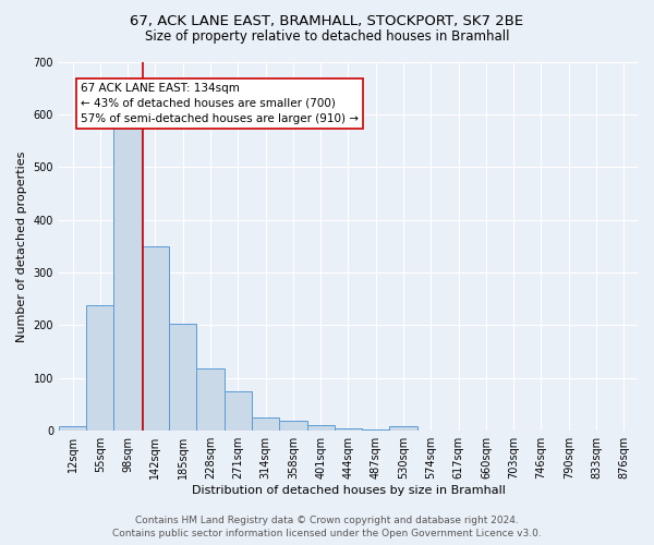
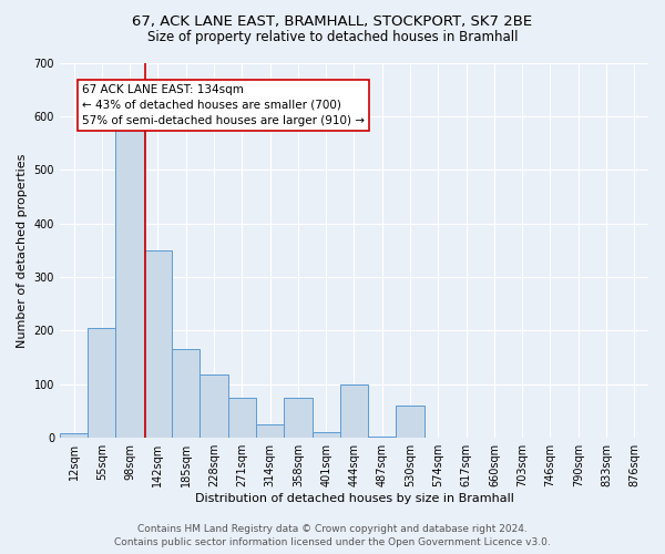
55sqm: 238 -> 205
185sqm: 203 -> 165
358sqm: 18 -> 75
444sqm: 5 -> 100
530sqm: 8 -> 60
